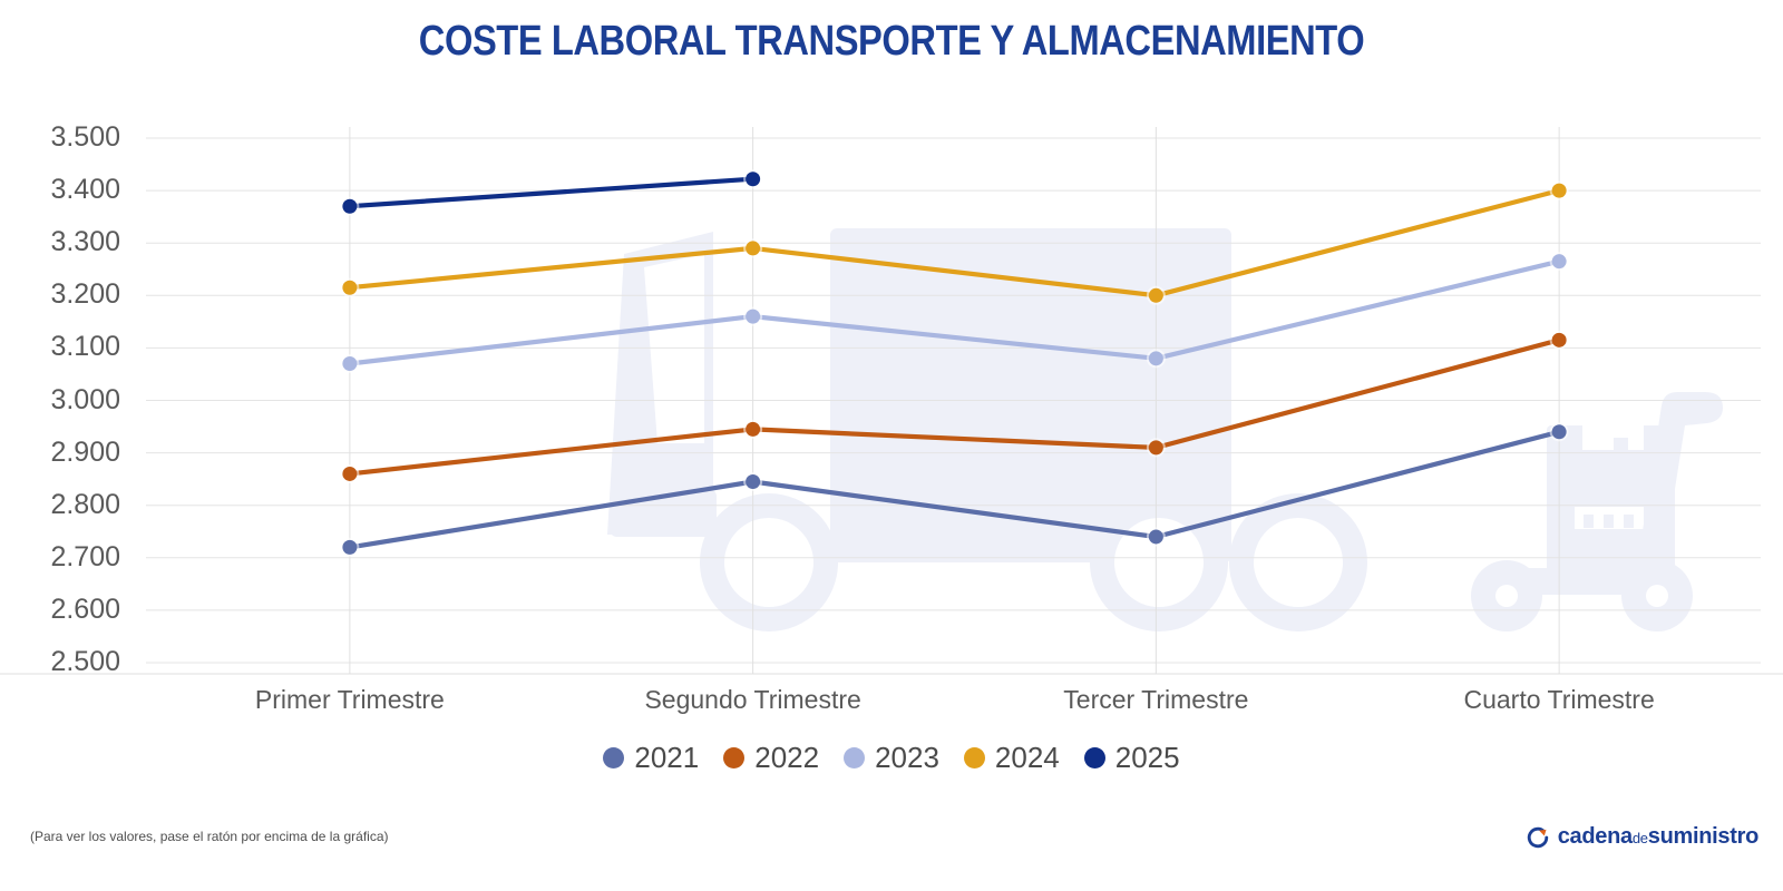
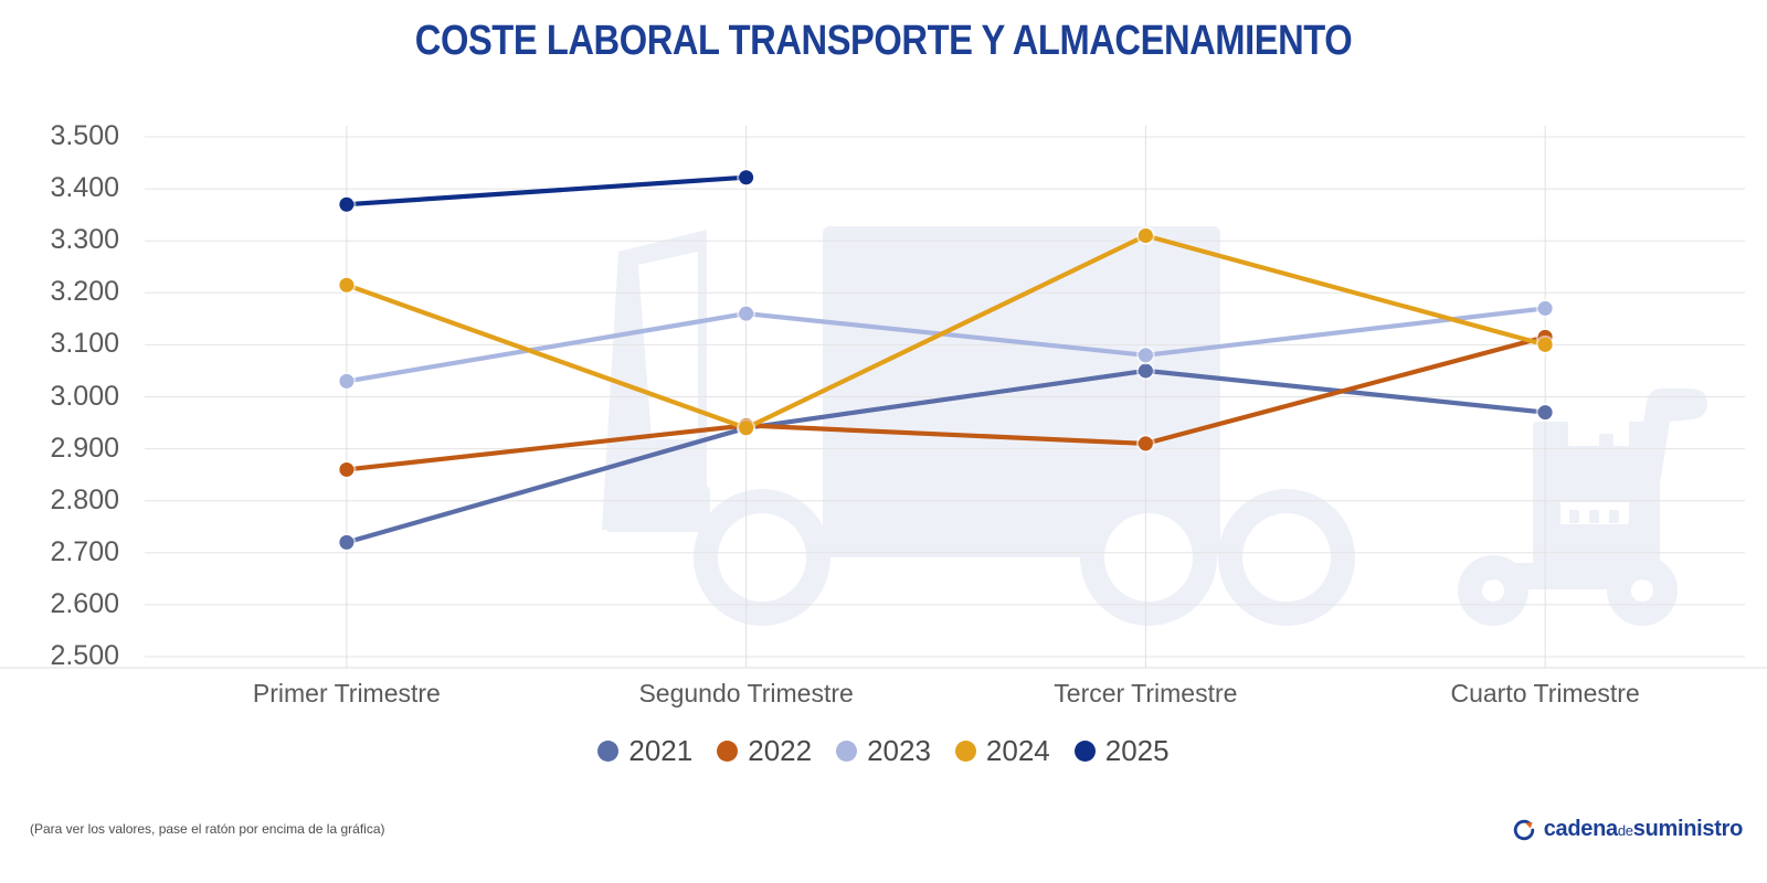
2023/Primer Trimestre: 3070 -> 3030
2021/Segundo Trimestre: 2840 -> 2940
2024/Segundo Trimestre: 3290 -> 2940
2021/Tercer Trimestre: 2740 -> 3050
2024/Tercer Trimestre: 3200 -> 3310
2021/Cuarto Trimestre: 2940 -> 2970
2023/Cuarto Trimestre: 3260 -> 3170
2024/Cuarto Trimestre: 3400 -> 3100
